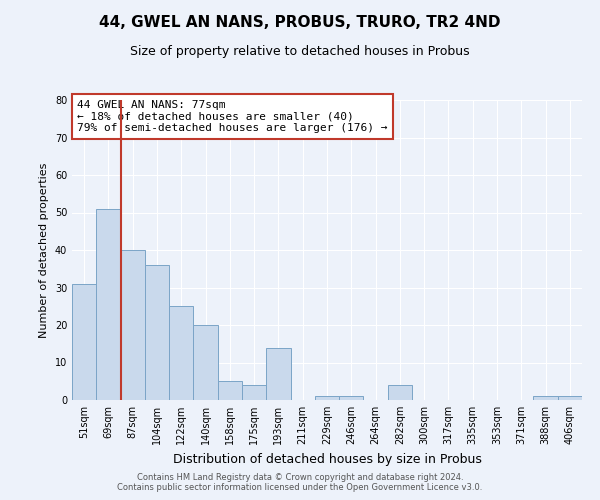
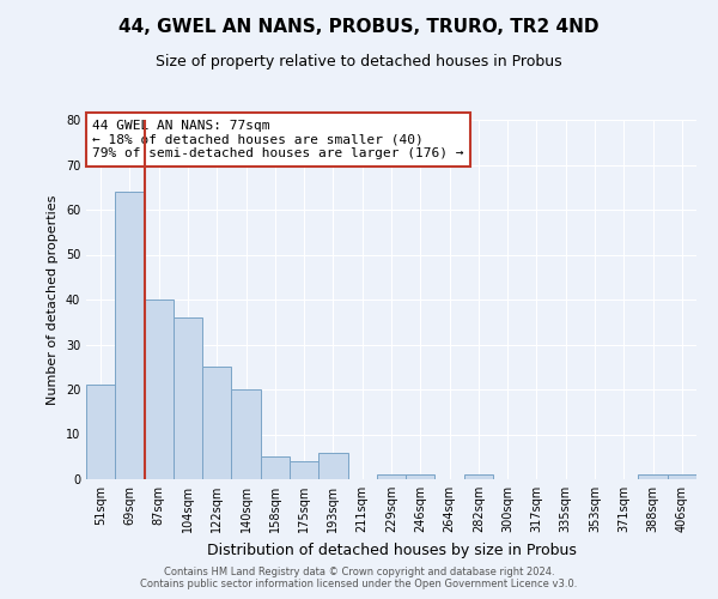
51sqm: 31 -> 21
69sqm: 51 -> 64
193sqm: 14 -> 6
282sqm: 4 -> 1
